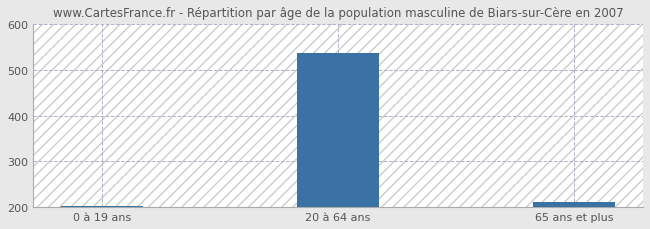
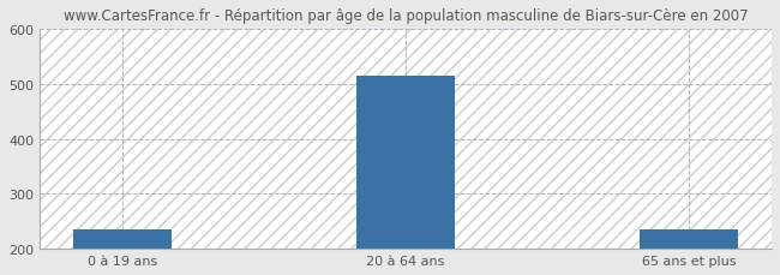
0 à 19 ans: 203 -> 235
20 à 64 ans: 537 -> 515
65 ans et plus: 212 -> 235
